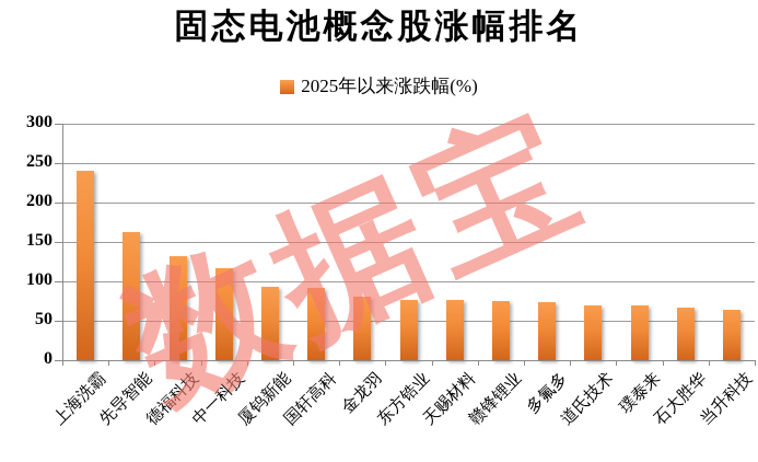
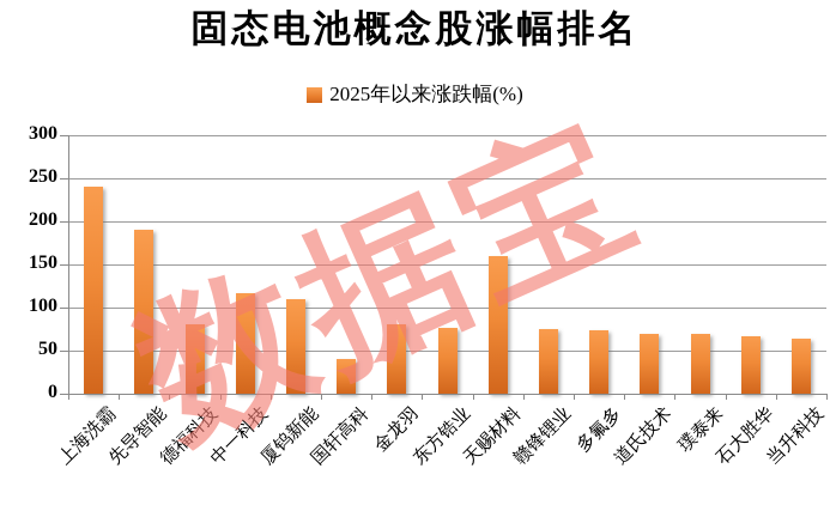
先导智能: 160 -> 190
德福科技: 130 -> 80
厦钨新能: 90 -> 110
国轩高科: 90 -> 40
天赐材料: 80 -> 160
